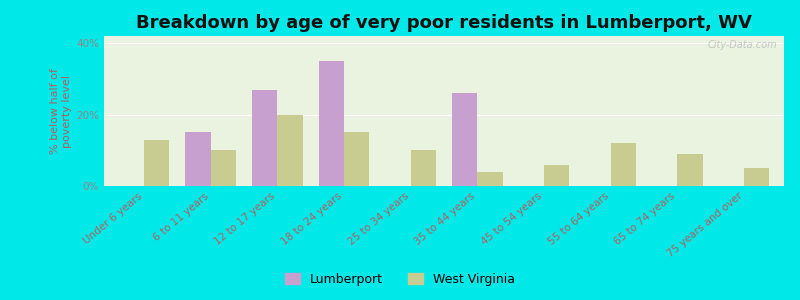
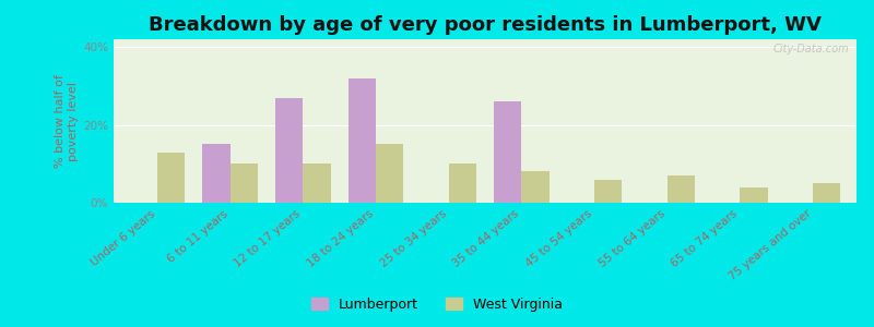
West Virginia/12 to 17 years: 20% -> 10%
Lumberport/18 to 24 years: 35% -> 32%
West Virginia/35 to 44 years: 4% -> 8%
West Virginia/55 to 64 years: 12% -> 7%
West Virginia/65 to 74 years: 9% -> 4%
